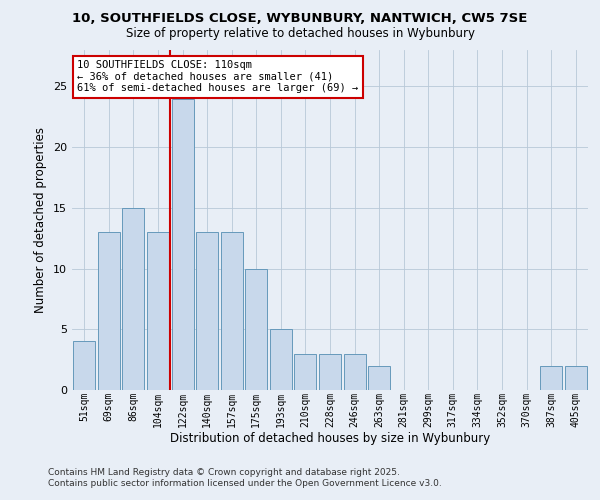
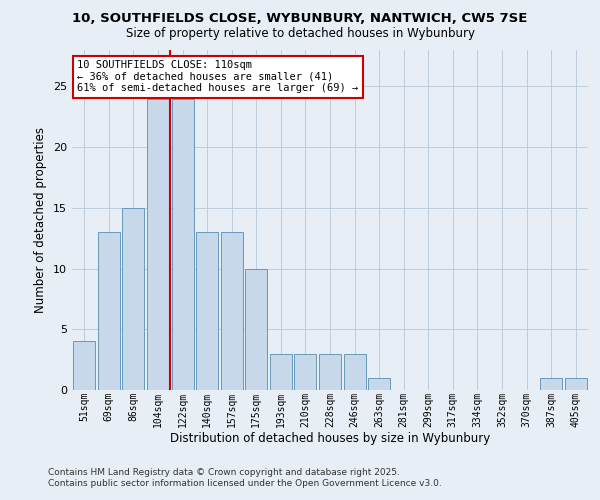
104sqm: 13 -> 24
193sqm: 5 -> 3
263sqm: 2 -> 1
387sqm: 2 -> 1
405sqm: 2 -> 1
